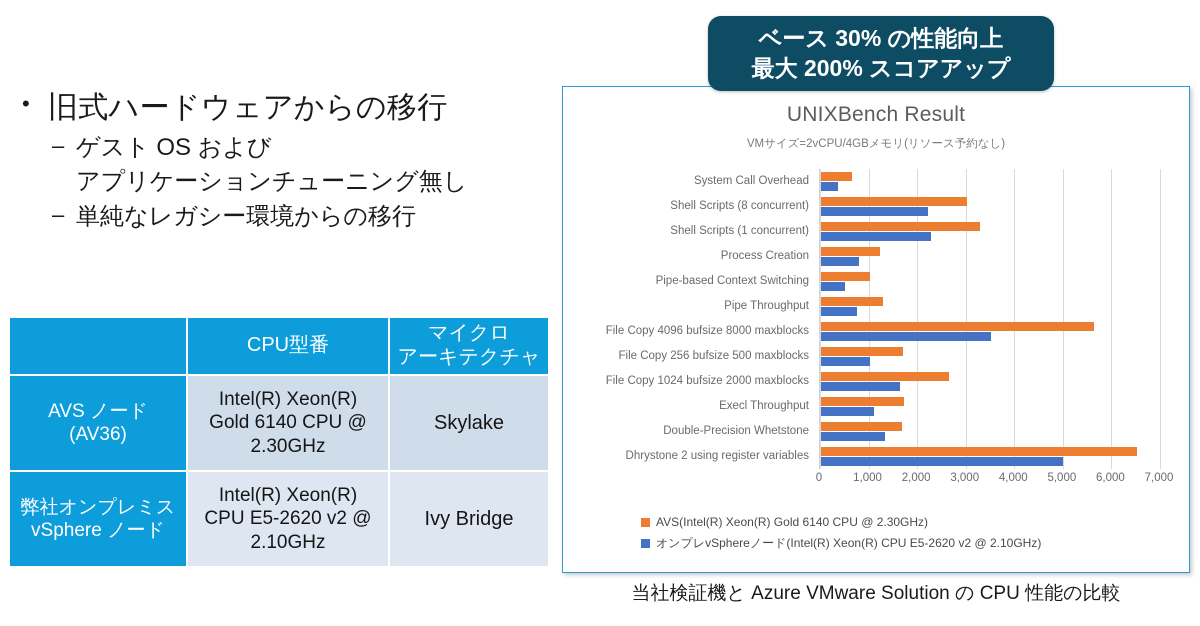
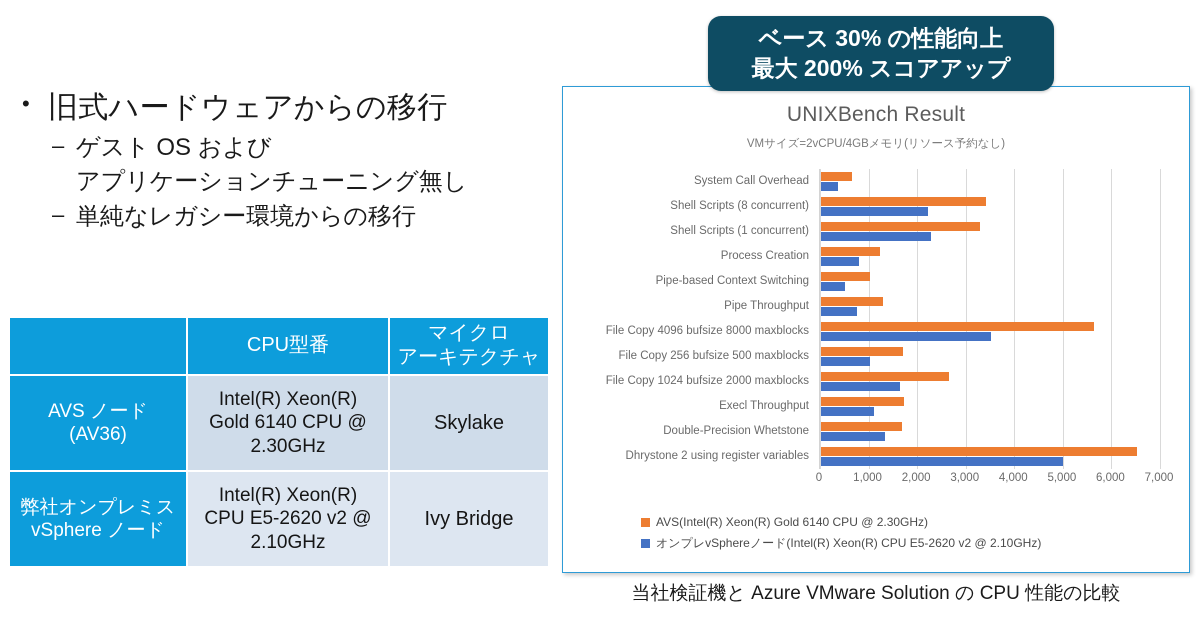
AVS(Intel(R) Xeon(R) Gold 6140 CPU @ 2.30GHz)/Shell Scripts (8 concurrent): 3000 -> 3400
